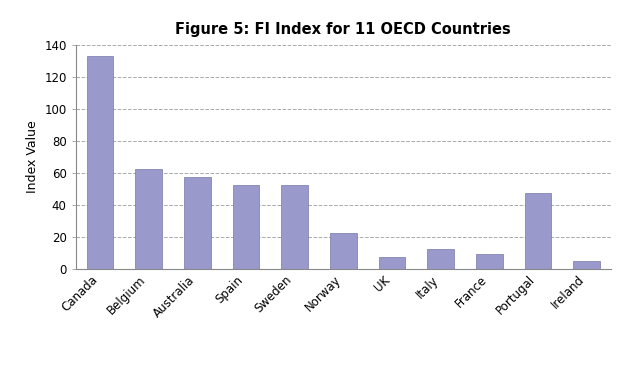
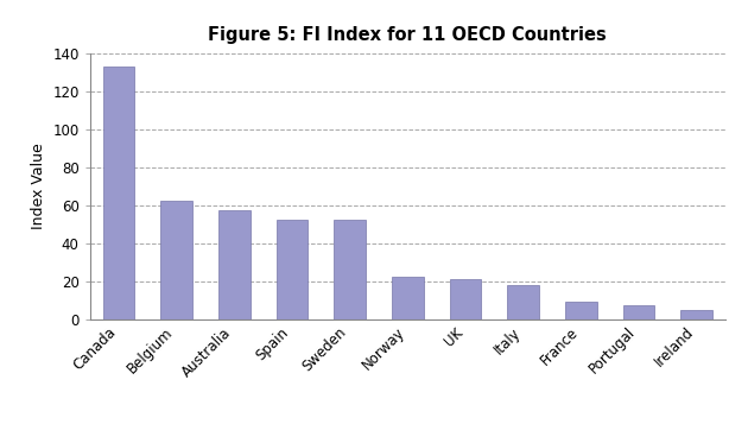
UK: 7 -> 21
Italy: 12 -> 18
Portugal: 47 -> 7
